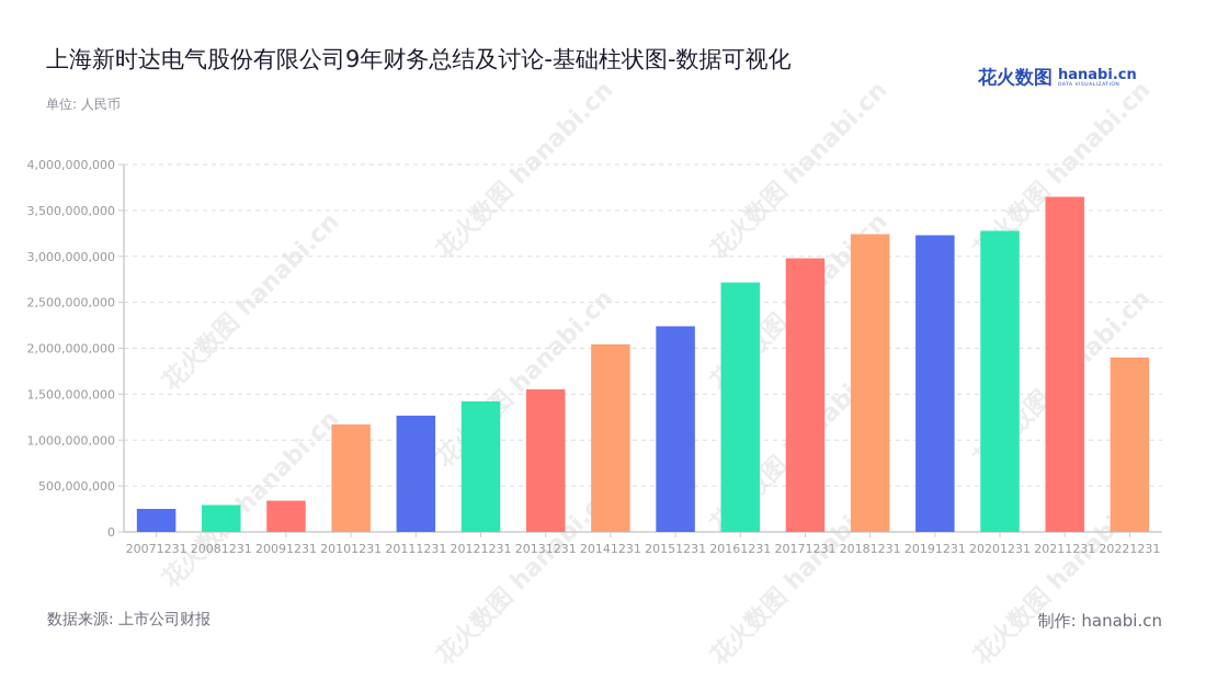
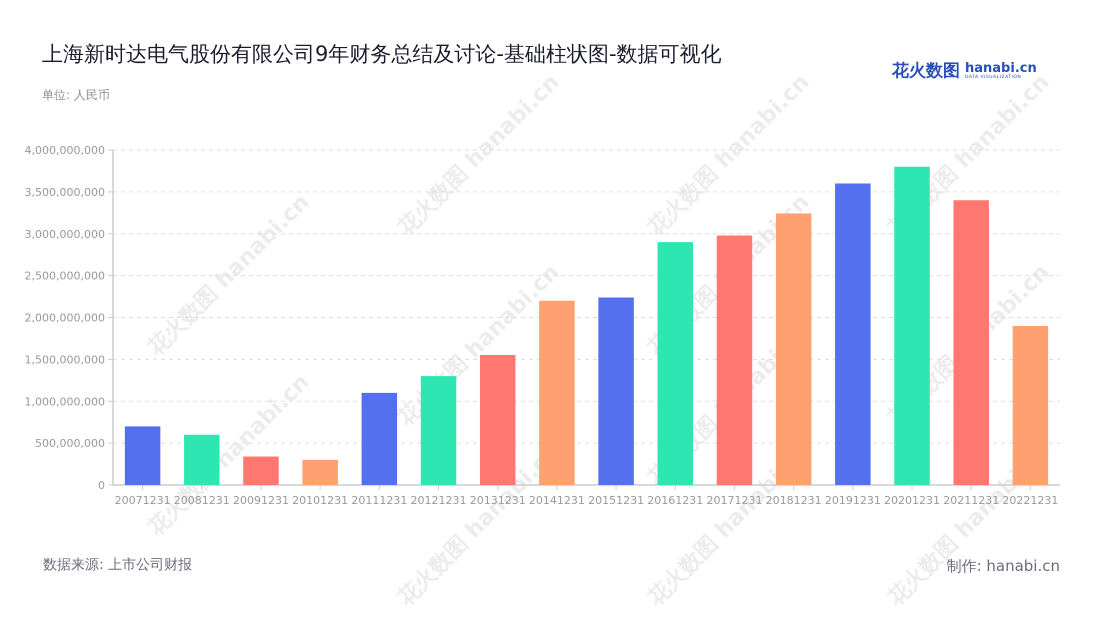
20071231: 300000000 -> 700000000
20081231: 300000000 -> 600000000
20101231: 1200000000 -> 300000000
20111231: 1300000000 -> 1100000000
20121231: 1400000000 -> 1300000000
20141231: 2000000000 -> 2200000000
20161231: 2700000000 -> 2900000000
20191231: 3200000000 -> 3600000000
20201231: 3300000000 -> 3800000000
20211231: 3600000000 -> 3400000000
